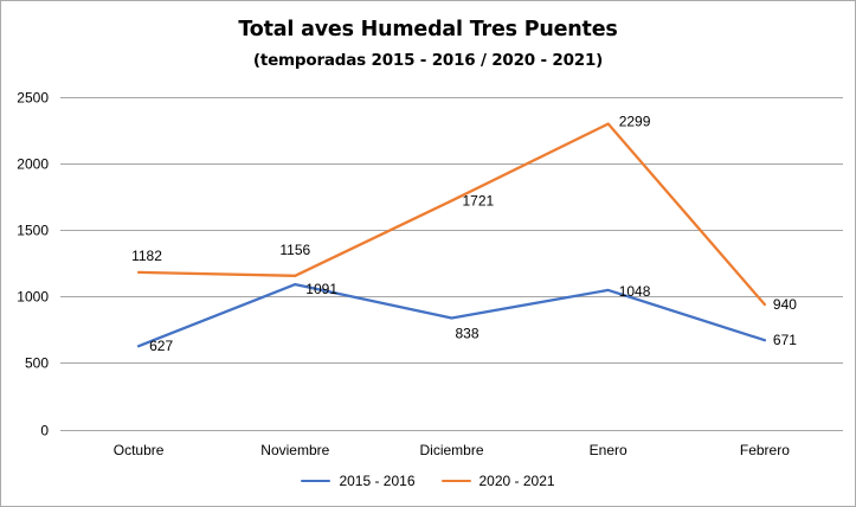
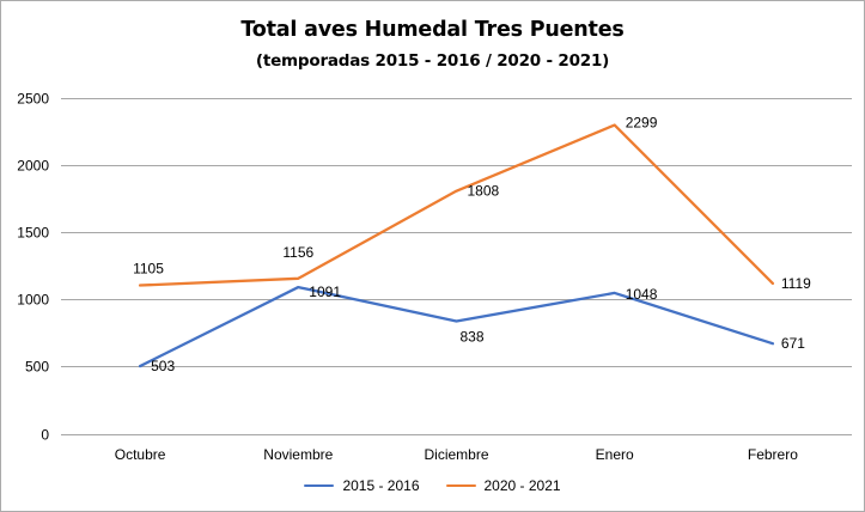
2015 - 2016/Octubre: 627 -> 503
2020 - 2021/Octubre: 1182 -> 1105
2020 - 2021/Diciembre: 1721 -> 1808
2020 - 2021/Febrero: 940 -> 1119
